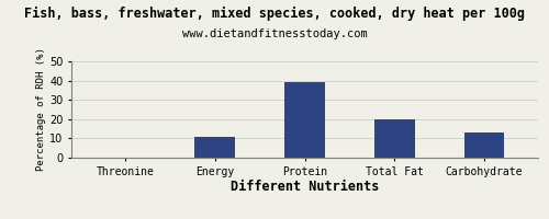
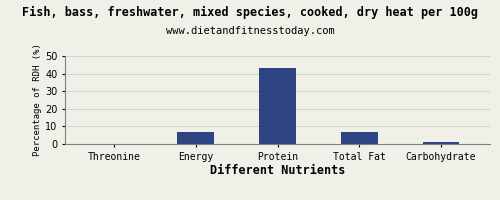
Energy: 11 -> 7
Protein: 39 -> 43
Total Fat: 20 -> 7
Carbohydrate: 13 -> 1
